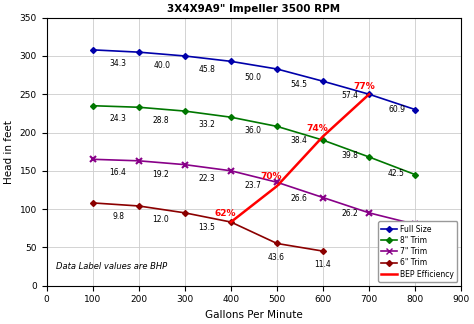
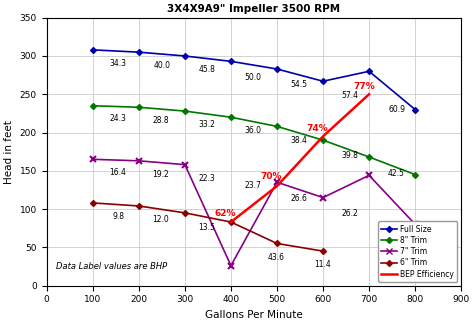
7" Trim/400: 150 -> 26
Full Size/700: 250 -> 280
7" Trim/700: 95 -> 144
